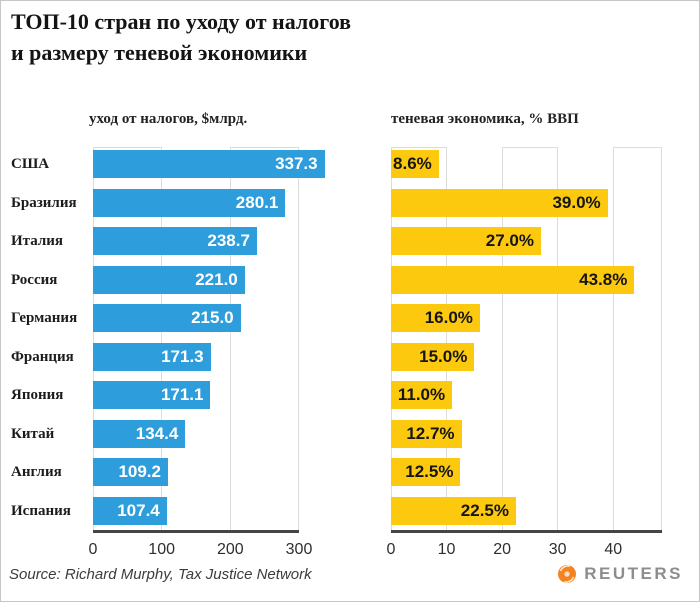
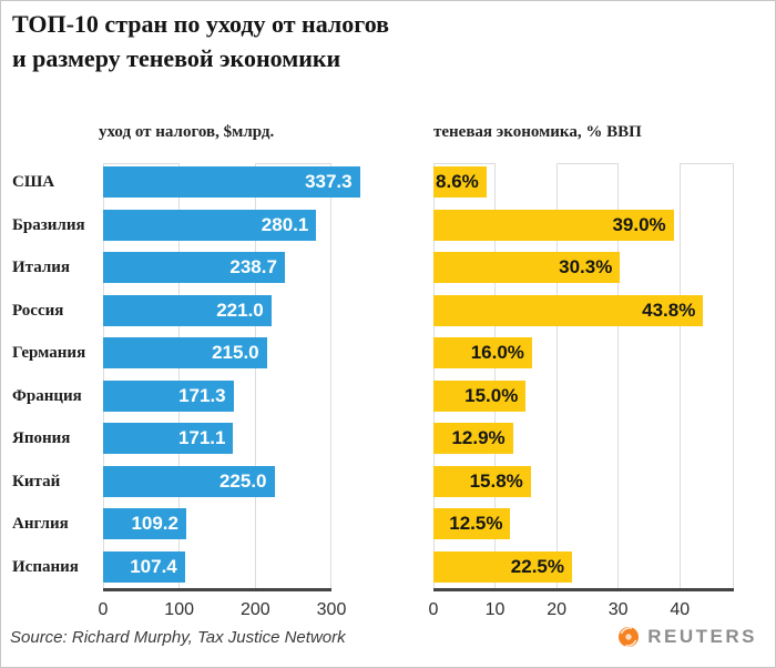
уход от налогов, $млрд./Китай: 134.4 -> 225.0
теневая экономика, % ВВП/Италия: 27.0% -> 30.3%
теневая экономика, % ВВП/Япония: 11.0% -> 12.9%
теневая экономика, % ВВП/Китай: 12.7% -> 15.8%
